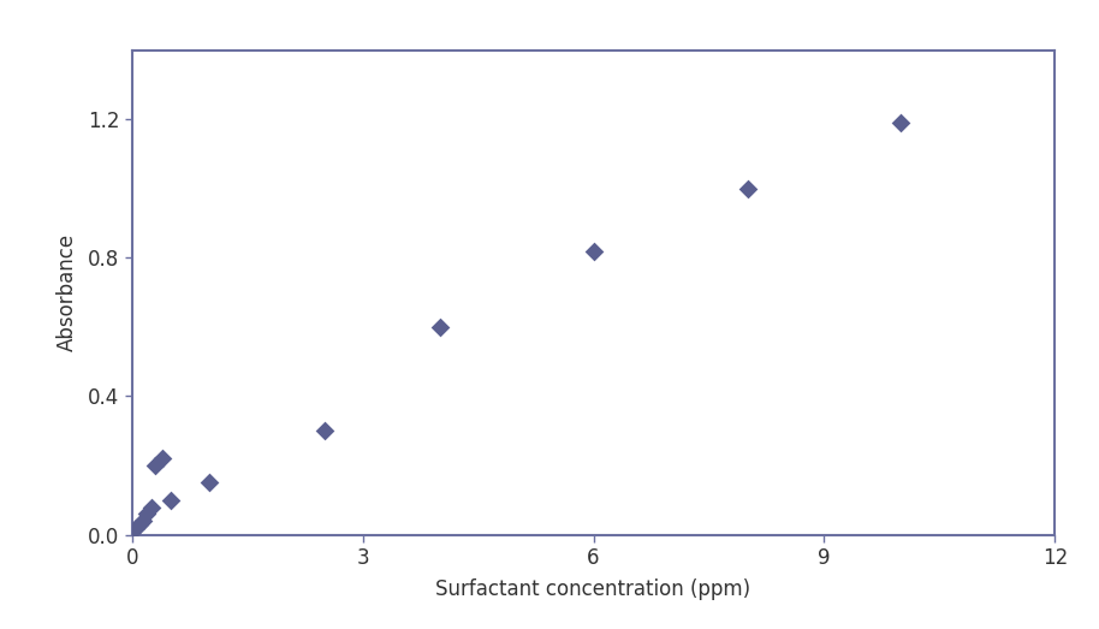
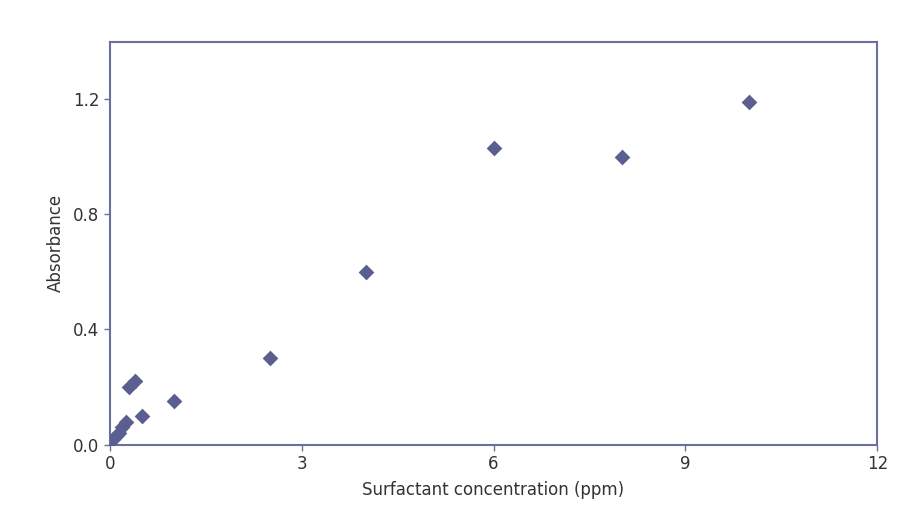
6: 0.82 -> 1.03
